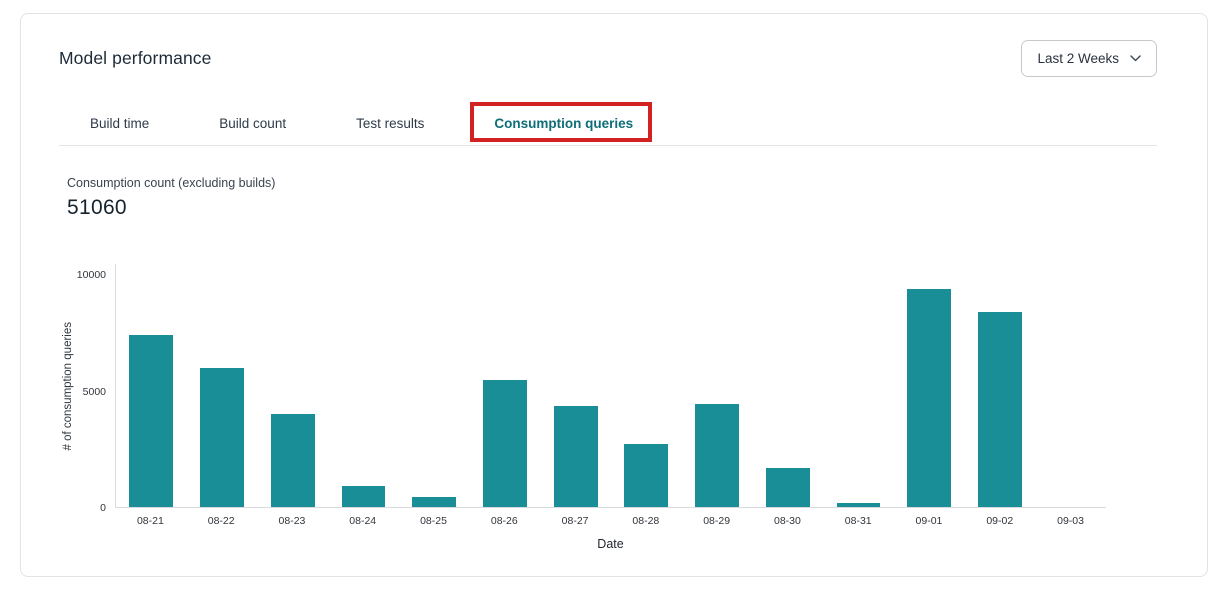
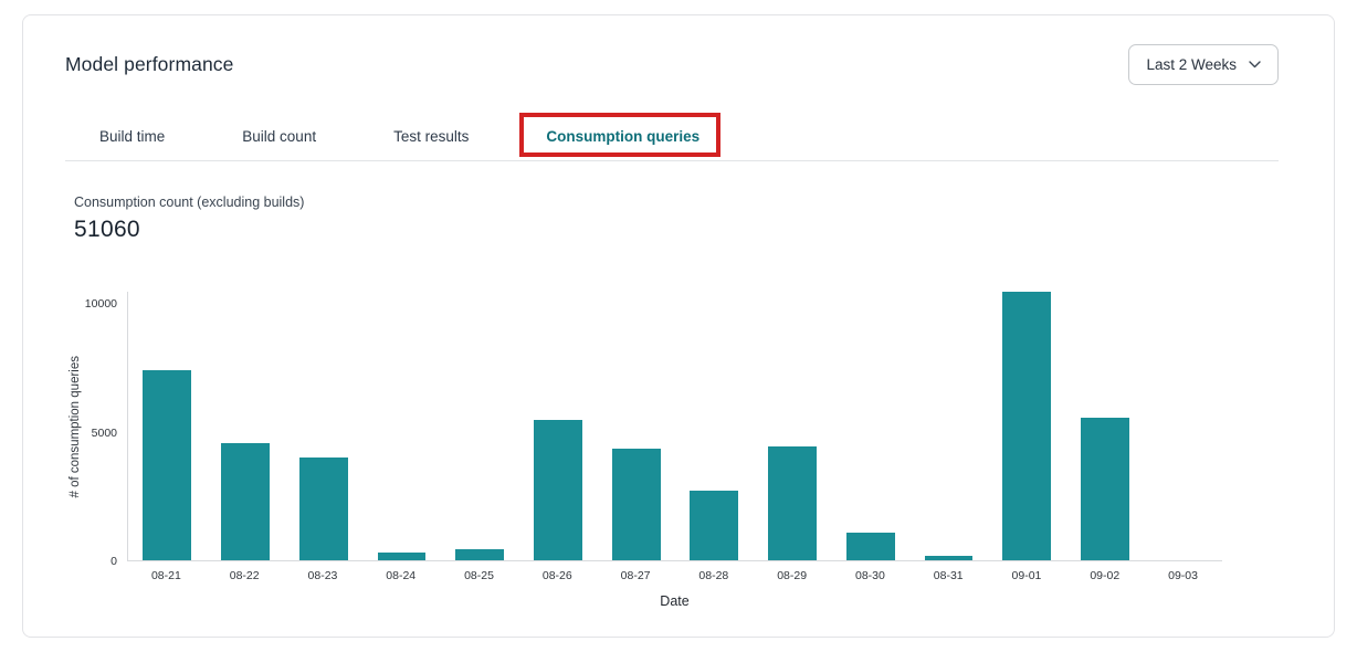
08-22: 6000 -> 4600
08-24: 900 -> 300
08-30: 1700 -> 1100
09-01: 9400 -> 10500
09-02: 8400 -> 5600
